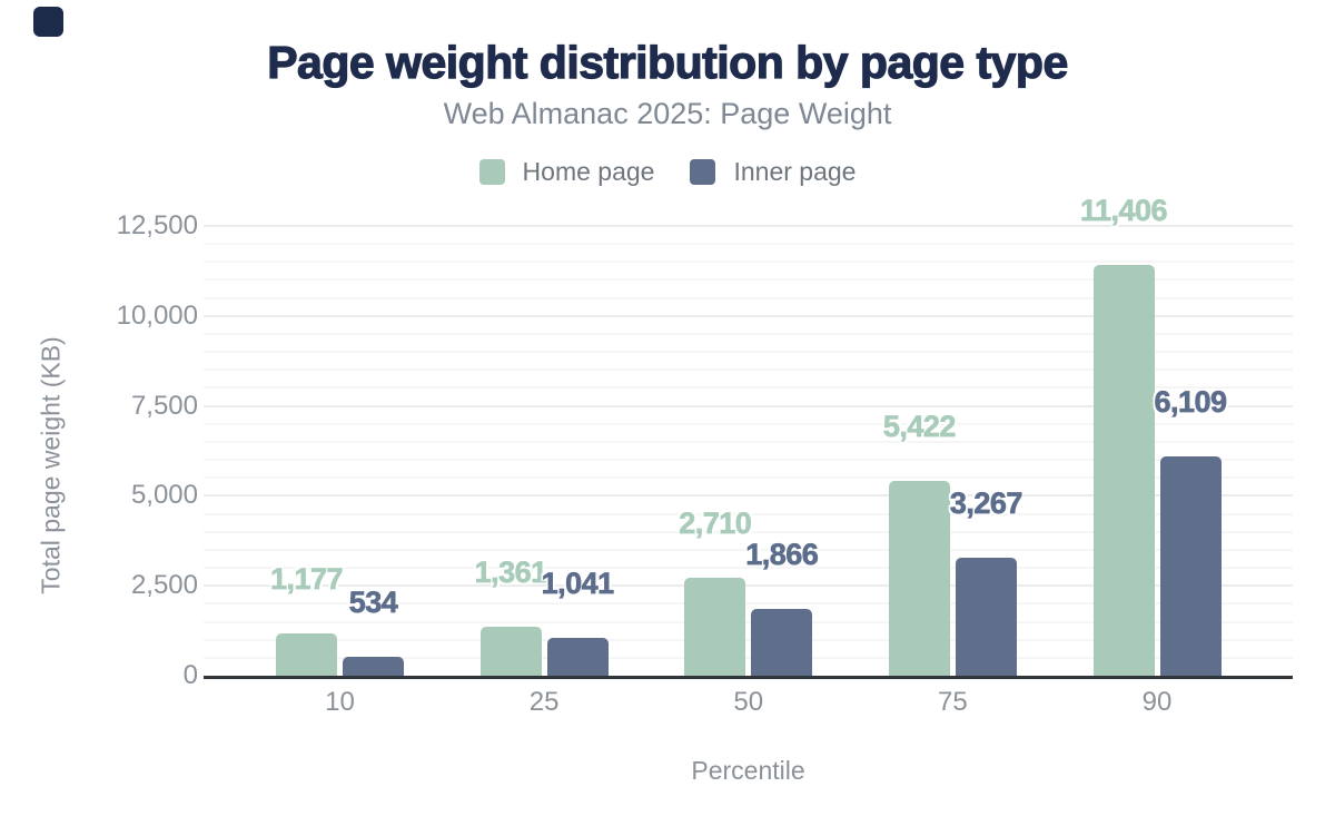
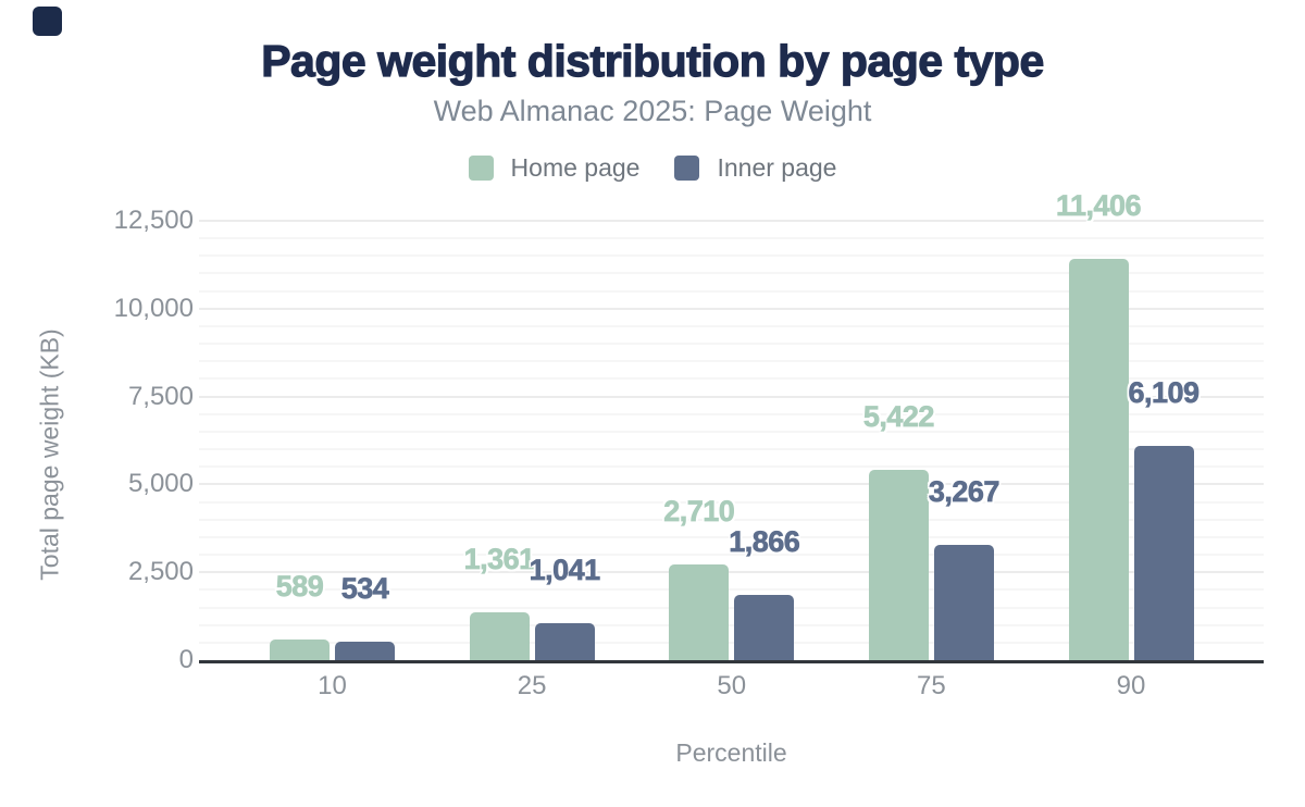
Home page/10: 1,177 -> 589
